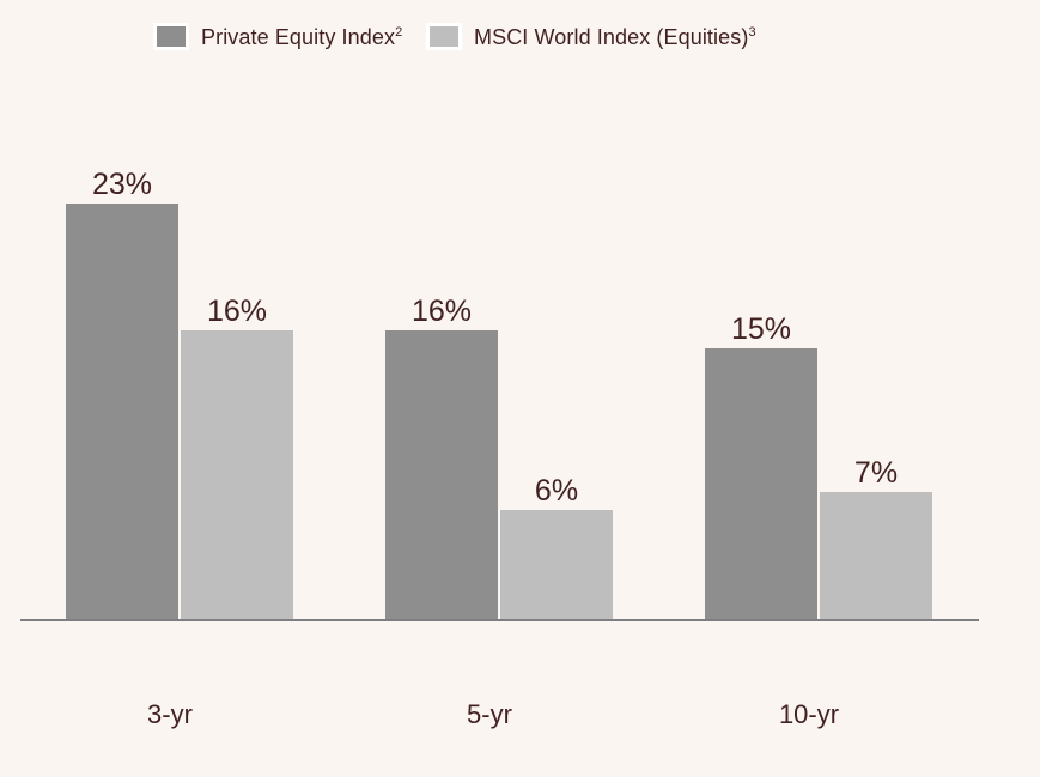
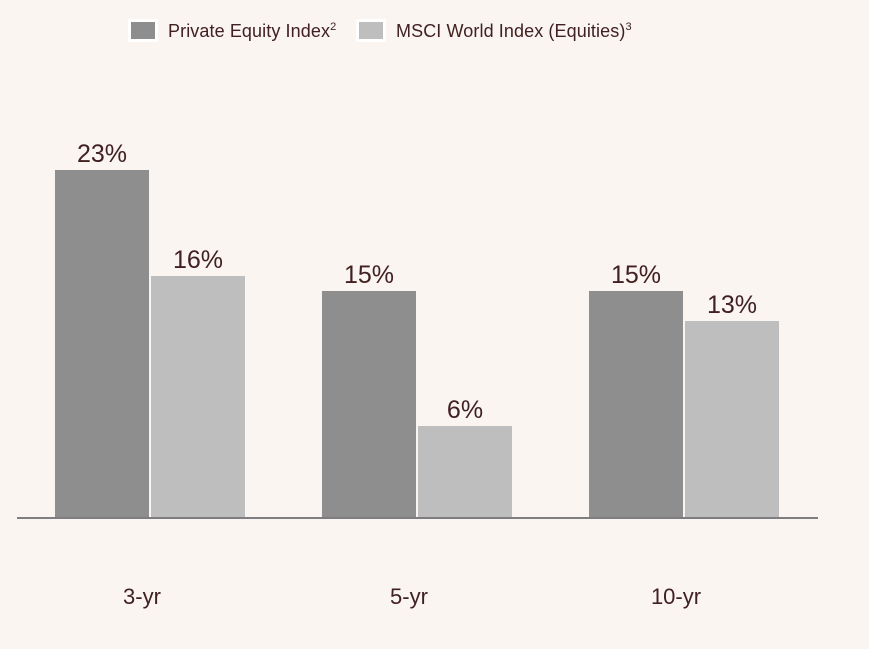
Private Equity Index/5-yr: 16% -> 15%
MSCI World Index (Equities)/10-yr: 7% -> 13%
